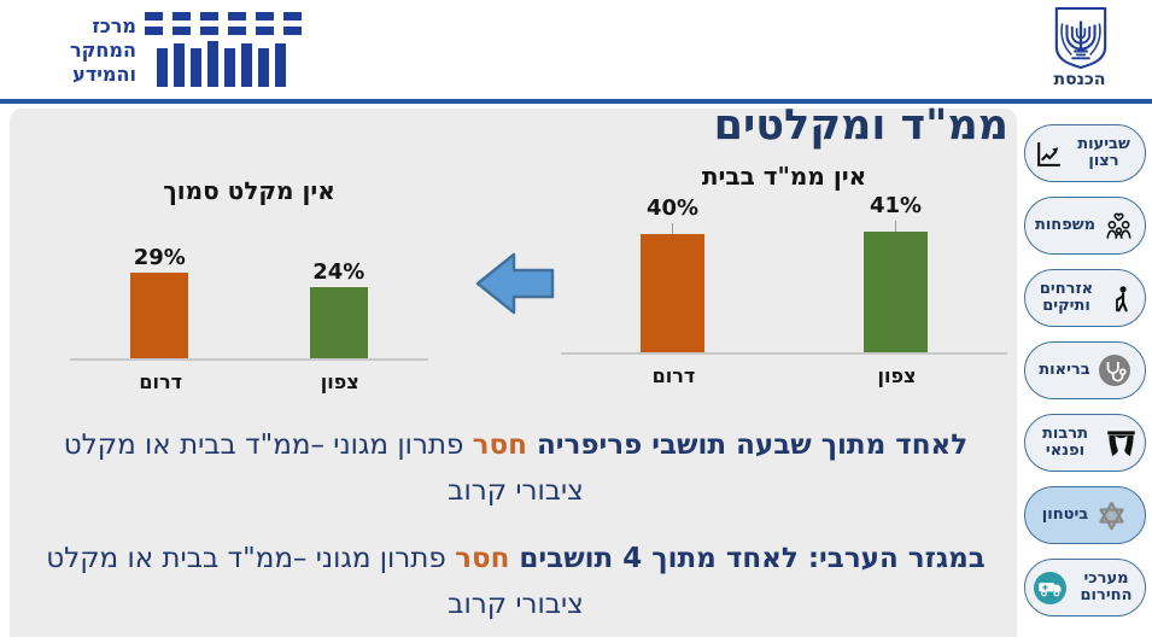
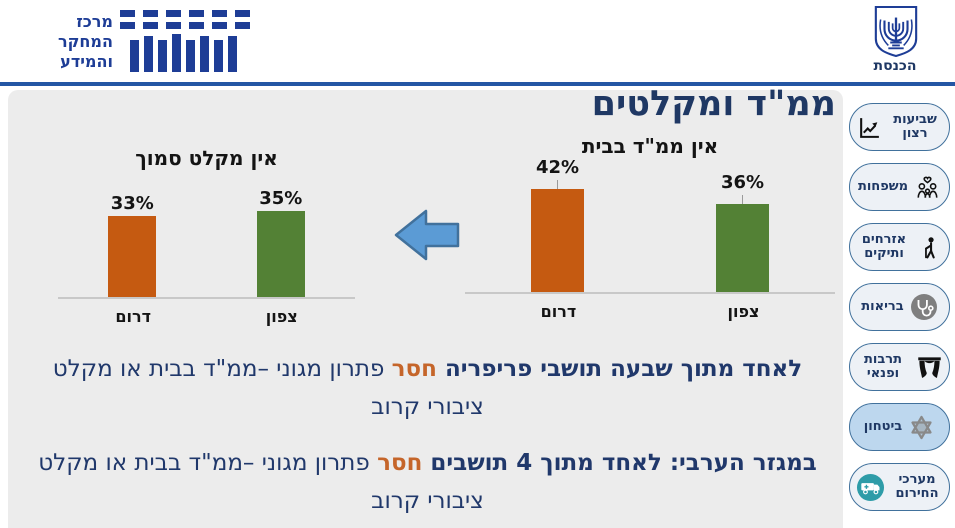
אין ממ"ד בבית/דרום: 40% -> 42%
אין ממ"ד בבית/צפון: 41% -> 36%
אין מקלט סמוך/דרום: 29% -> 33%
אין מקלט סמוך/צפון: 24% -> 35%
